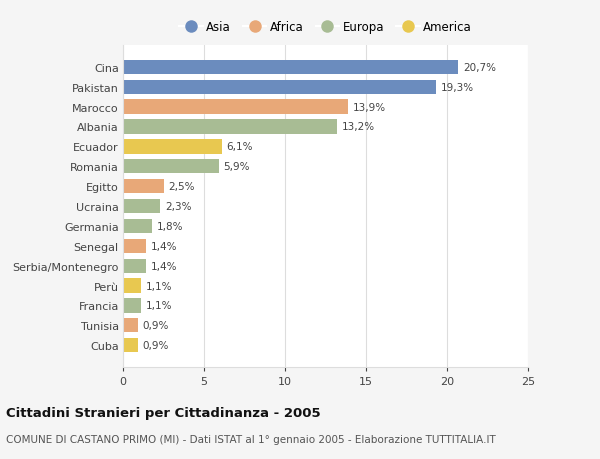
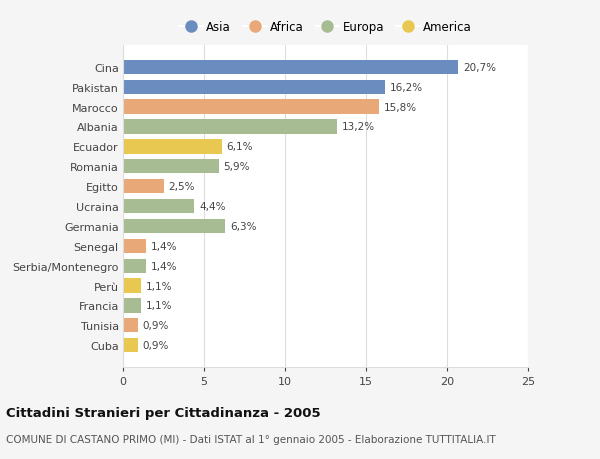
Pakistan: 19,3% -> 16,2%
Marocco: 13,9% -> 15,8%
Ucraina: 2,3% -> 4,4%
Germania: 1,8% -> 6,3%
